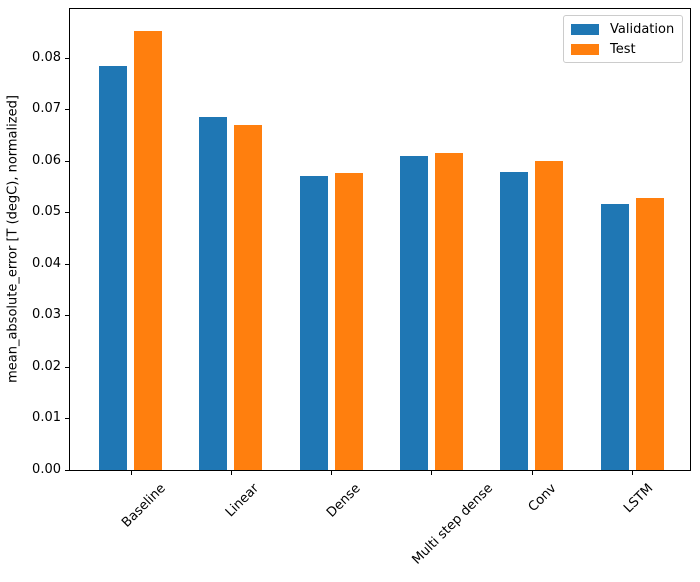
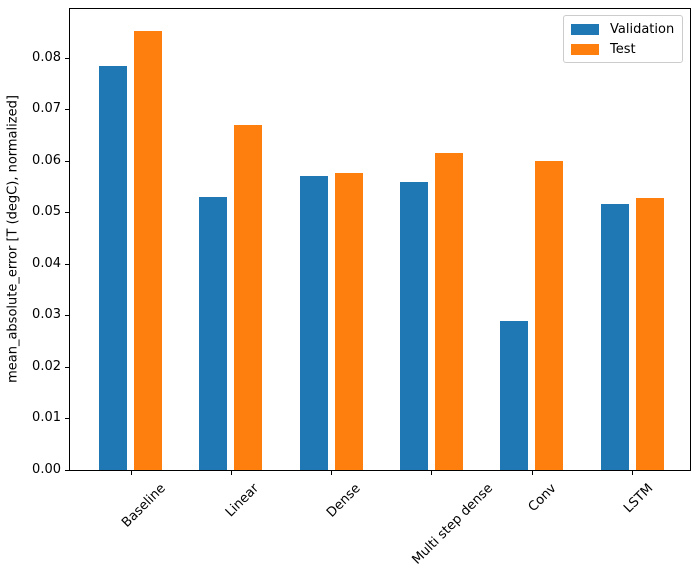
Validation/Linear: 0.069 -> 0.053
Validation/Multi step dense: 0.061 -> 0.056
Validation/Conv: 0.058 -> 0.029
